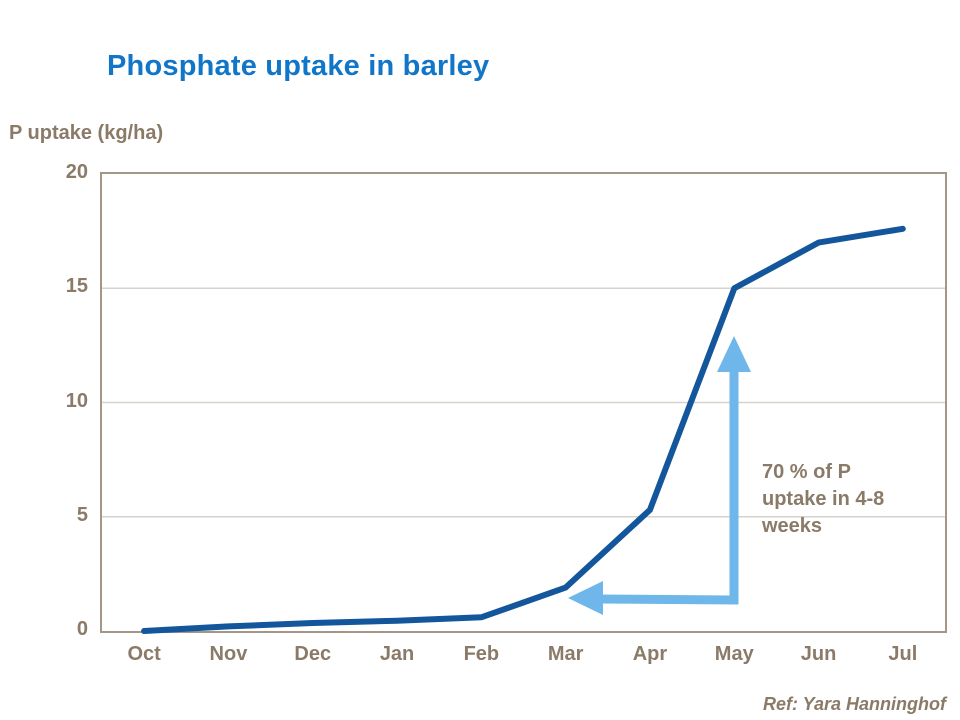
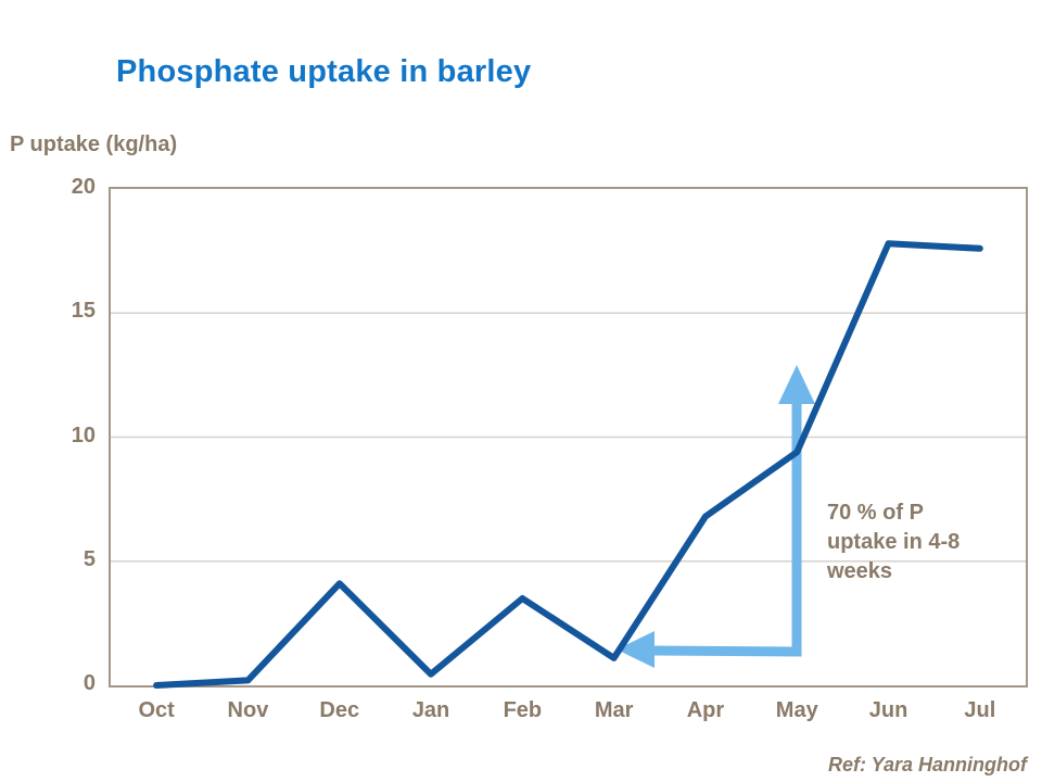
Dec: 0.3 -> 4.1
Feb: 0.6 -> 3.5
Mar: 1.9 -> 1.1
Apr: 5.3 -> 6.8
May: 15.0 -> 9.4
Jun: 17.0 -> 17.8
